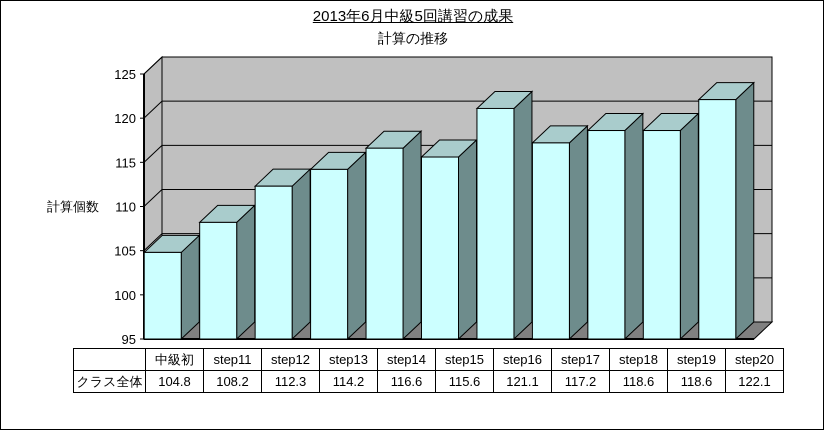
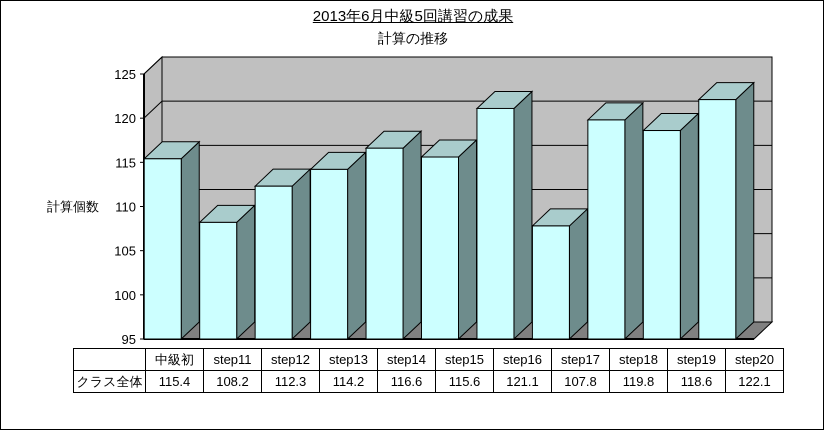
中級初: 104.8 -> 115.4
step17: 117.2 -> 107.8
step18: 118.6 -> 119.8
